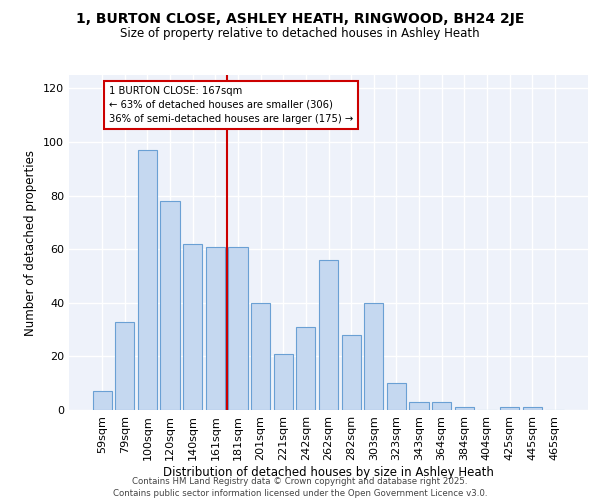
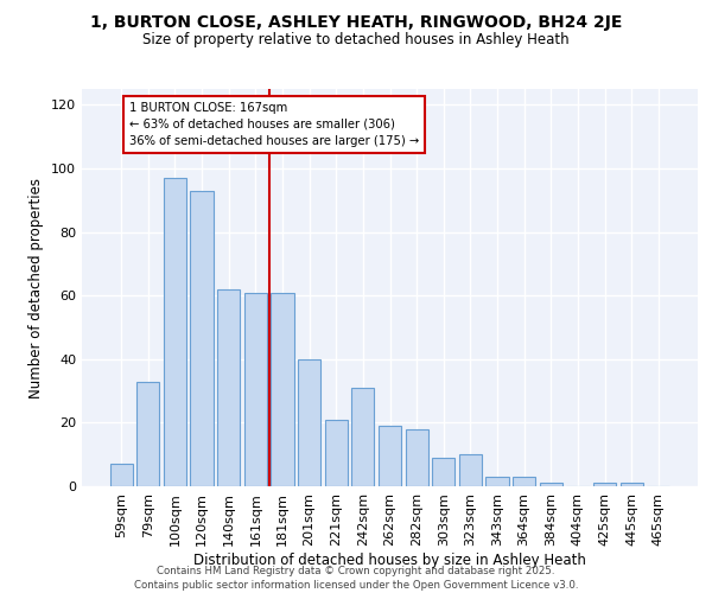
120sqm: 78 -> 93
262sqm: 56 -> 19
282sqm: 28 -> 18
303sqm: 40 -> 9
